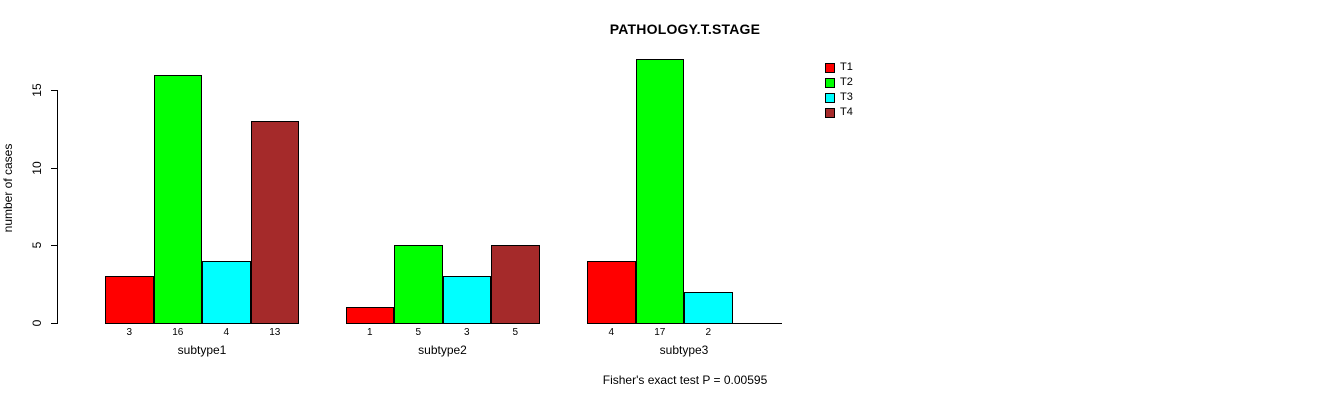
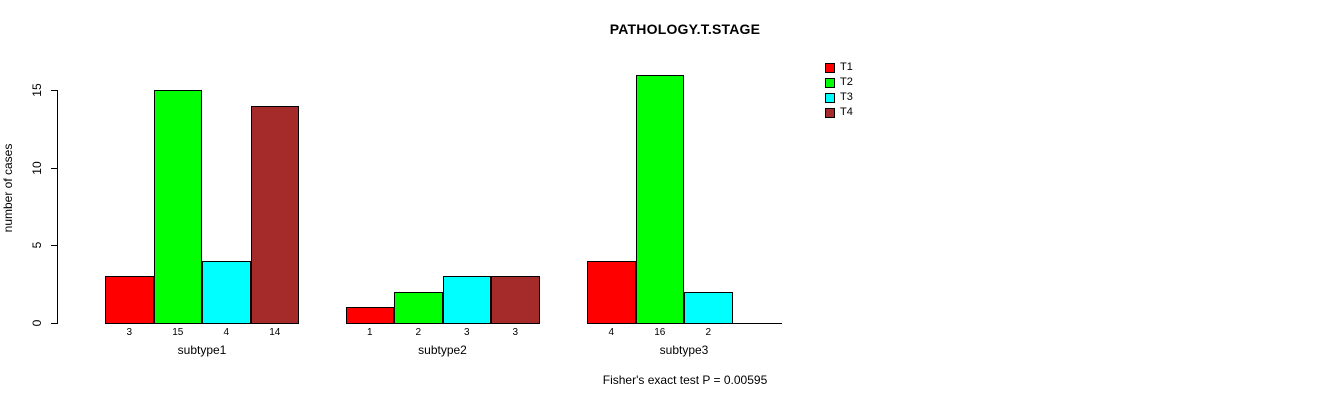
T2/subtype1: 16 -> 15
T4/subtype1: 13 -> 14
T2/subtype2: 5 -> 2
T4/subtype2: 5 -> 3
T2/subtype3: 17 -> 16
